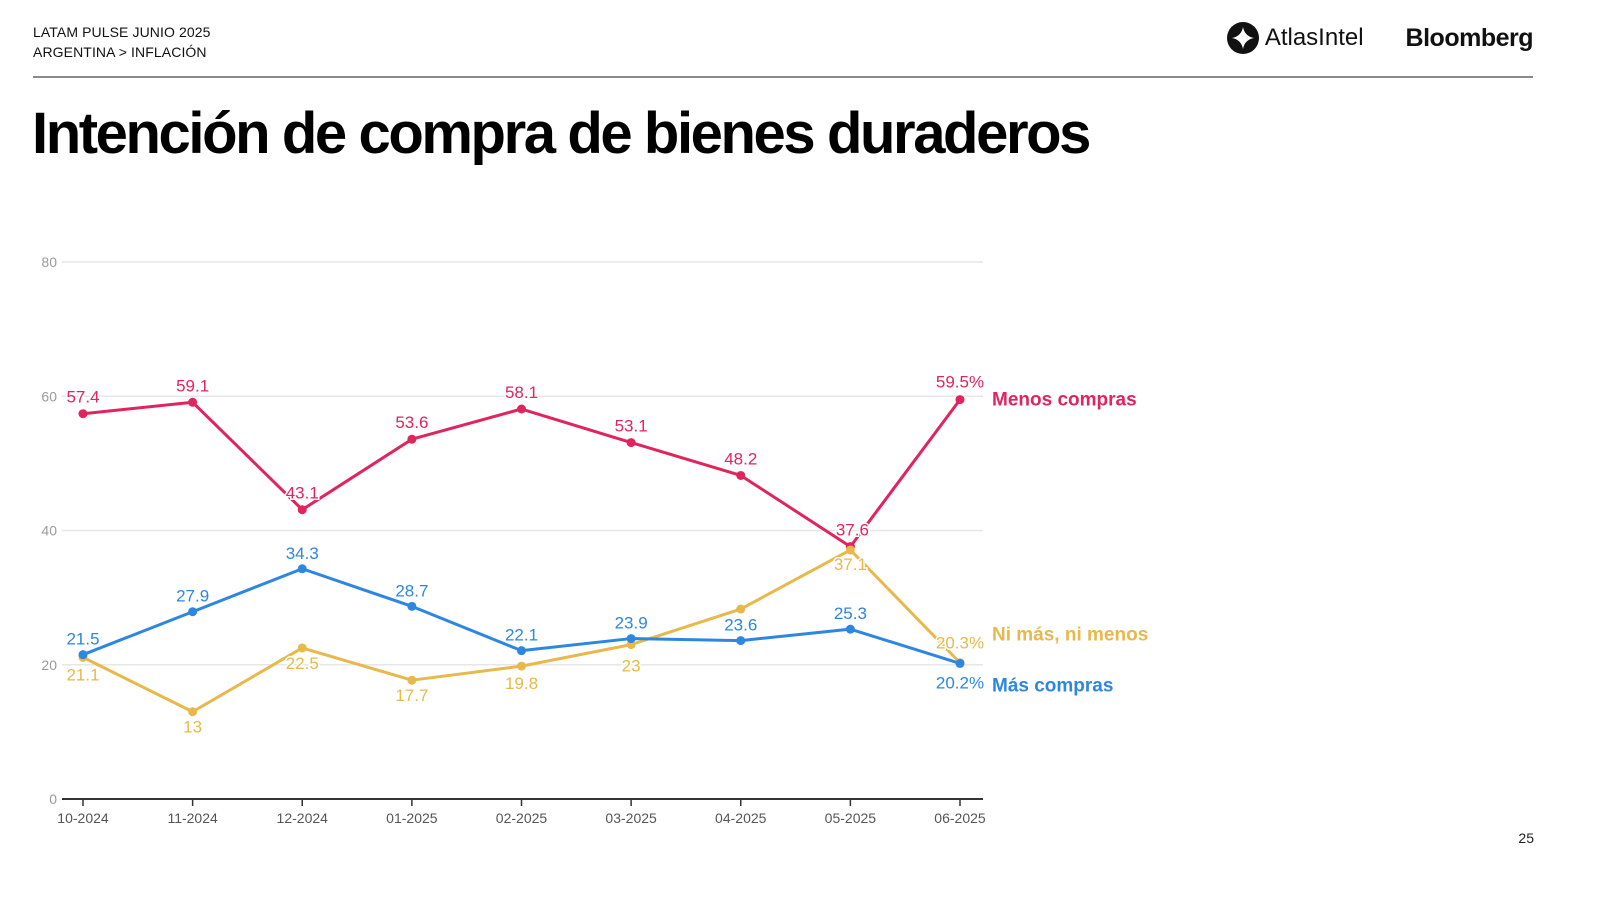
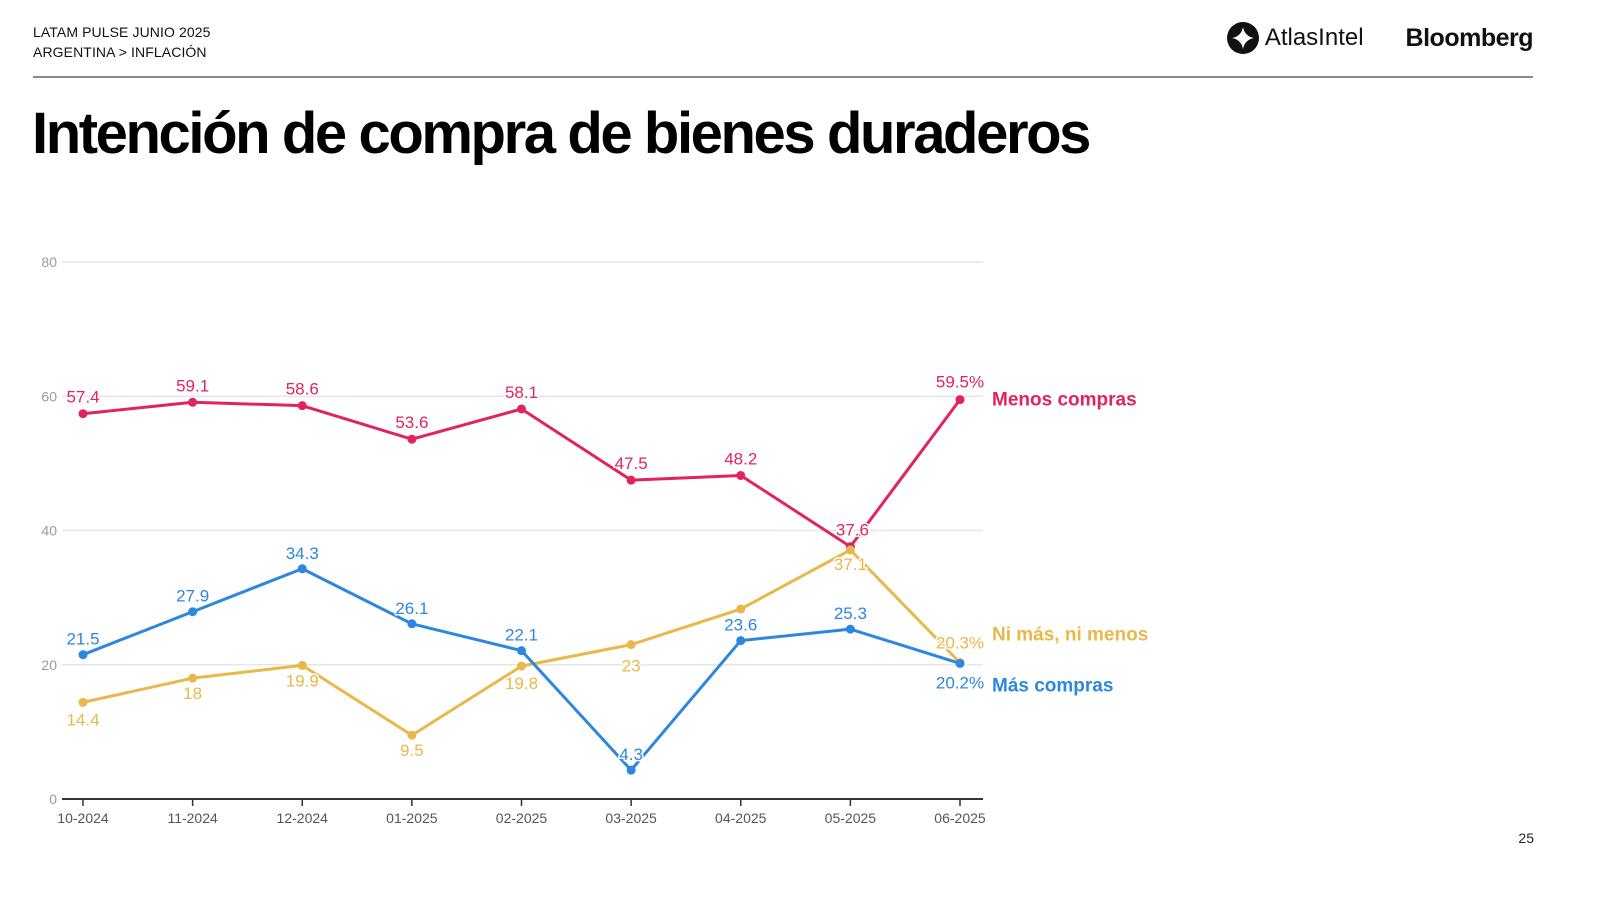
Ni más, ni menos/10-2024: 21.1 -> 14.4
Ni más, ni menos/11-2024: 13 -> 18
Menos compras/12-2024: 43.1 -> 58.6
Ni más, ni menos/12-2024: 22.5 -> 19.9
Ni más, ni menos/01-2025: 17.7 -> 9.5
Más compras/01-2025: 28.7 -> 26.1
Menos compras/03-2025: 53.1 -> 47.5
Más compras/03-2025: 23.9 -> 4.3
